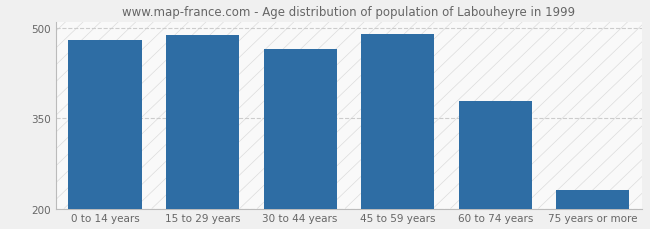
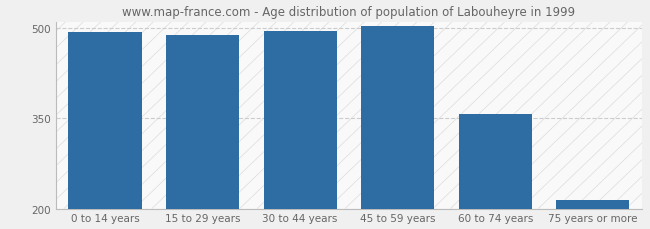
0 to 14 years: 480 -> 493
30 to 44 years: 464 -> 494
45 to 59 years: 490 -> 502
60 to 74 years: 378 -> 357
75 years or more: 230 -> 214
